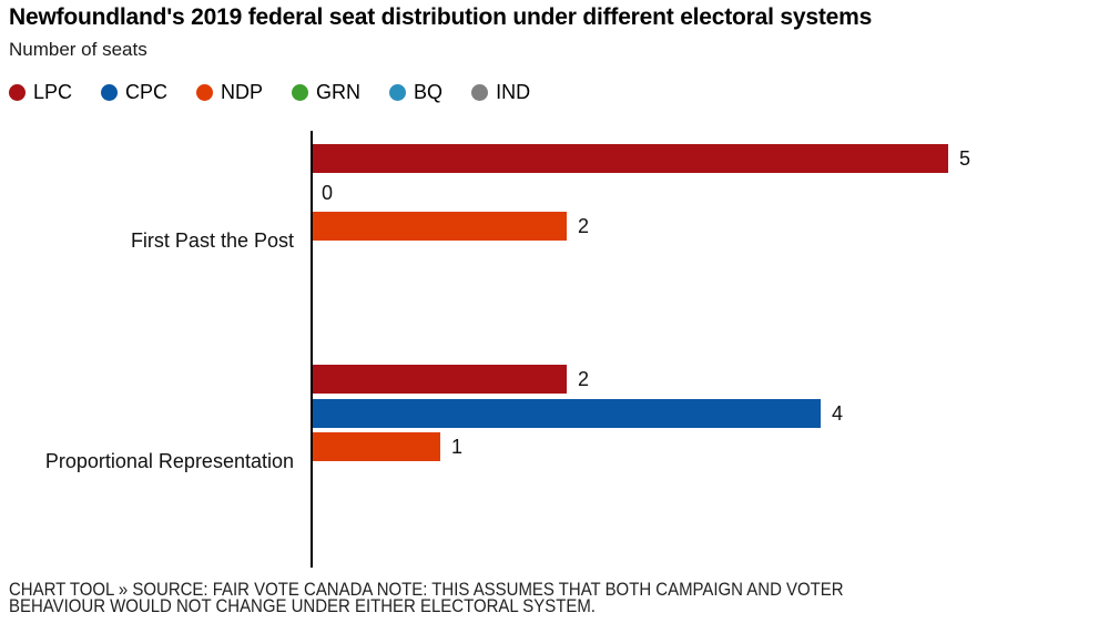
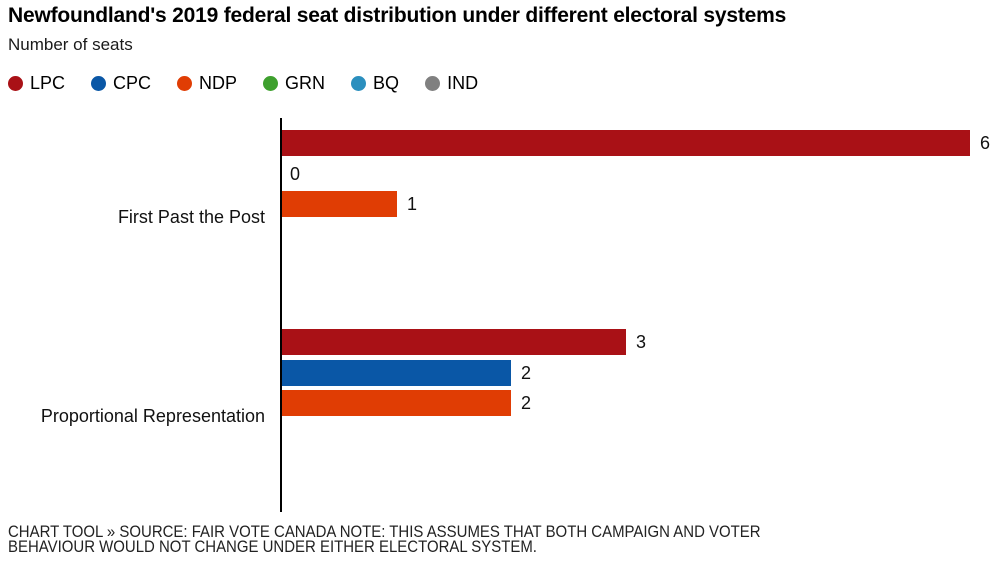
LPC/First Past the Post: 5 -> 6
NDP/First Past the Post: 2 -> 1
LPC/Proportional Representation: 2 -> 3
CPC/Proportional Representation: 4 -> 2
NDP/Proportional Representation: 1 -> 2
